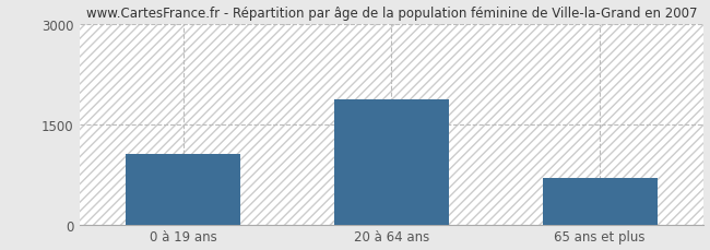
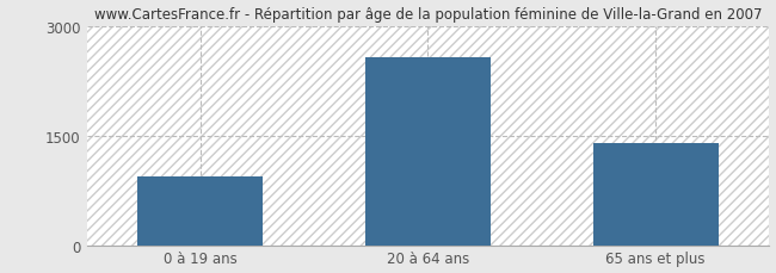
0 à 19 ans: 1050 -> 940
20 à 64 ans: 1870 -> 2560
65 ans et plus: 700 -> 1400
